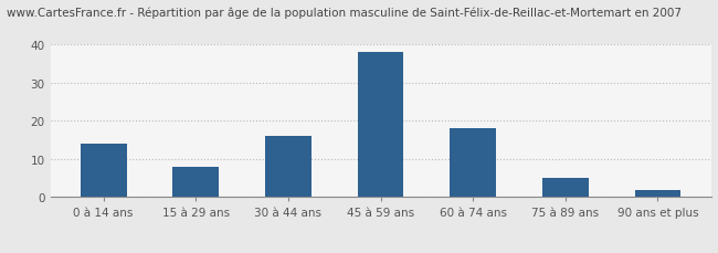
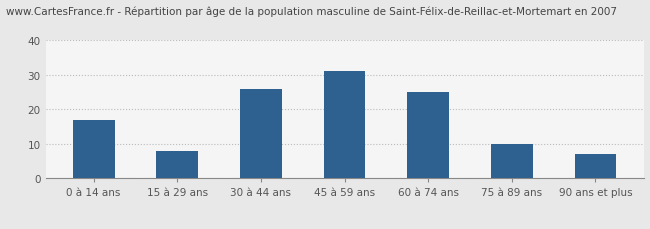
0 à 14 ans: 14 -> 17
30 à 44 ans: 16 -> 26
45 à 59 ans: 38 -> 31
60 à 74 ans: 18 -> 25
75 à 89 ans: 5 -> 10
90 ans et plus: 2 -> 7
